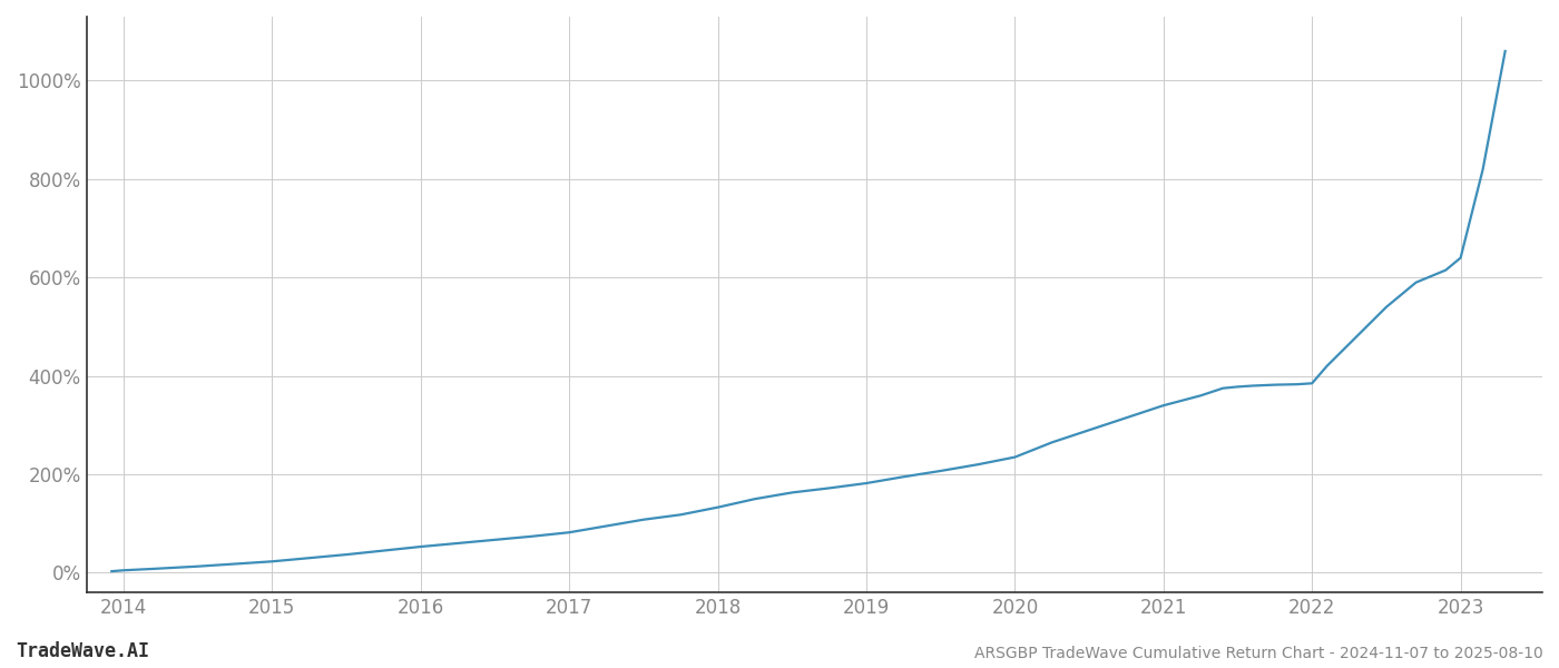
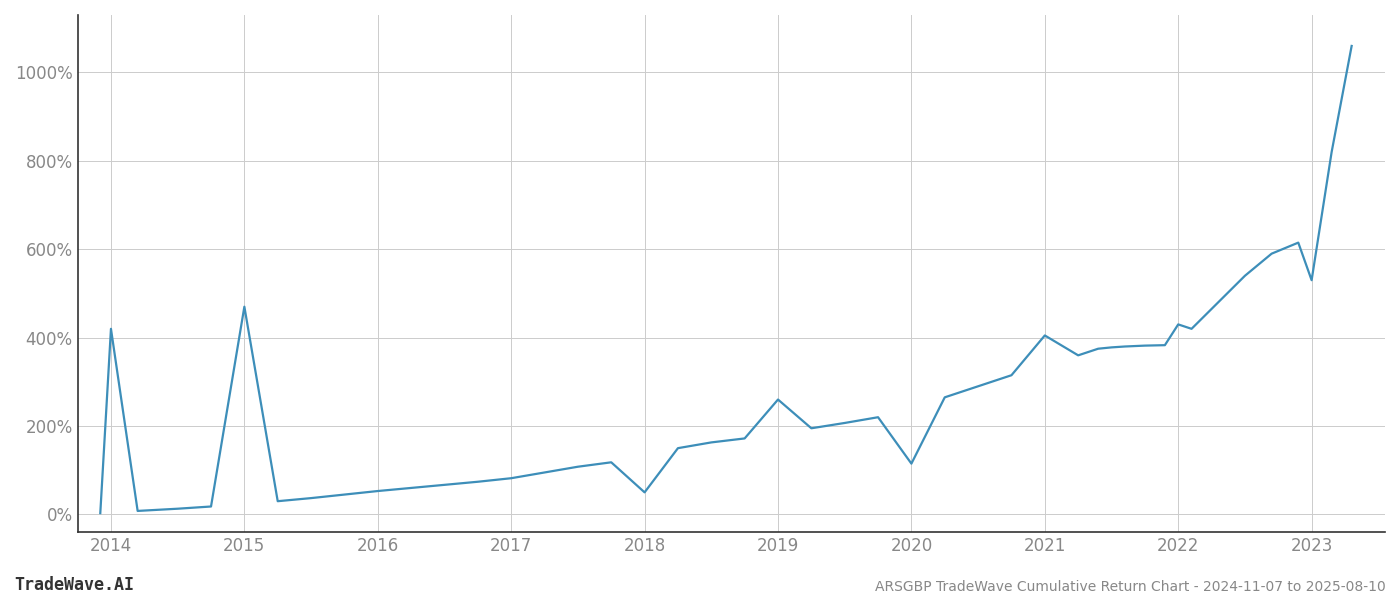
2014: 5% -> 420%
2015: 23% -> 470%
2018: 133% -> 50%
2019: 182% -> 260%
2020: 235% -> 115%
2021: 340% -> 405%
2022: 385% -> 430%
2023: 640% -> 530%
